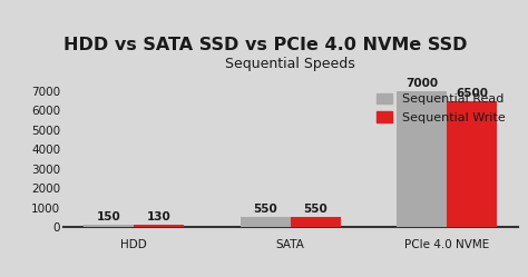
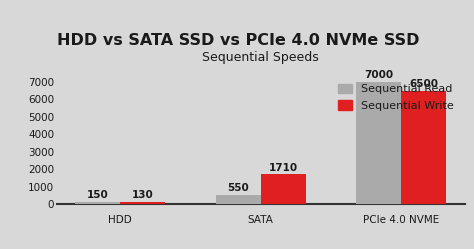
Sequential Write/SATA: 550 -> 1710
